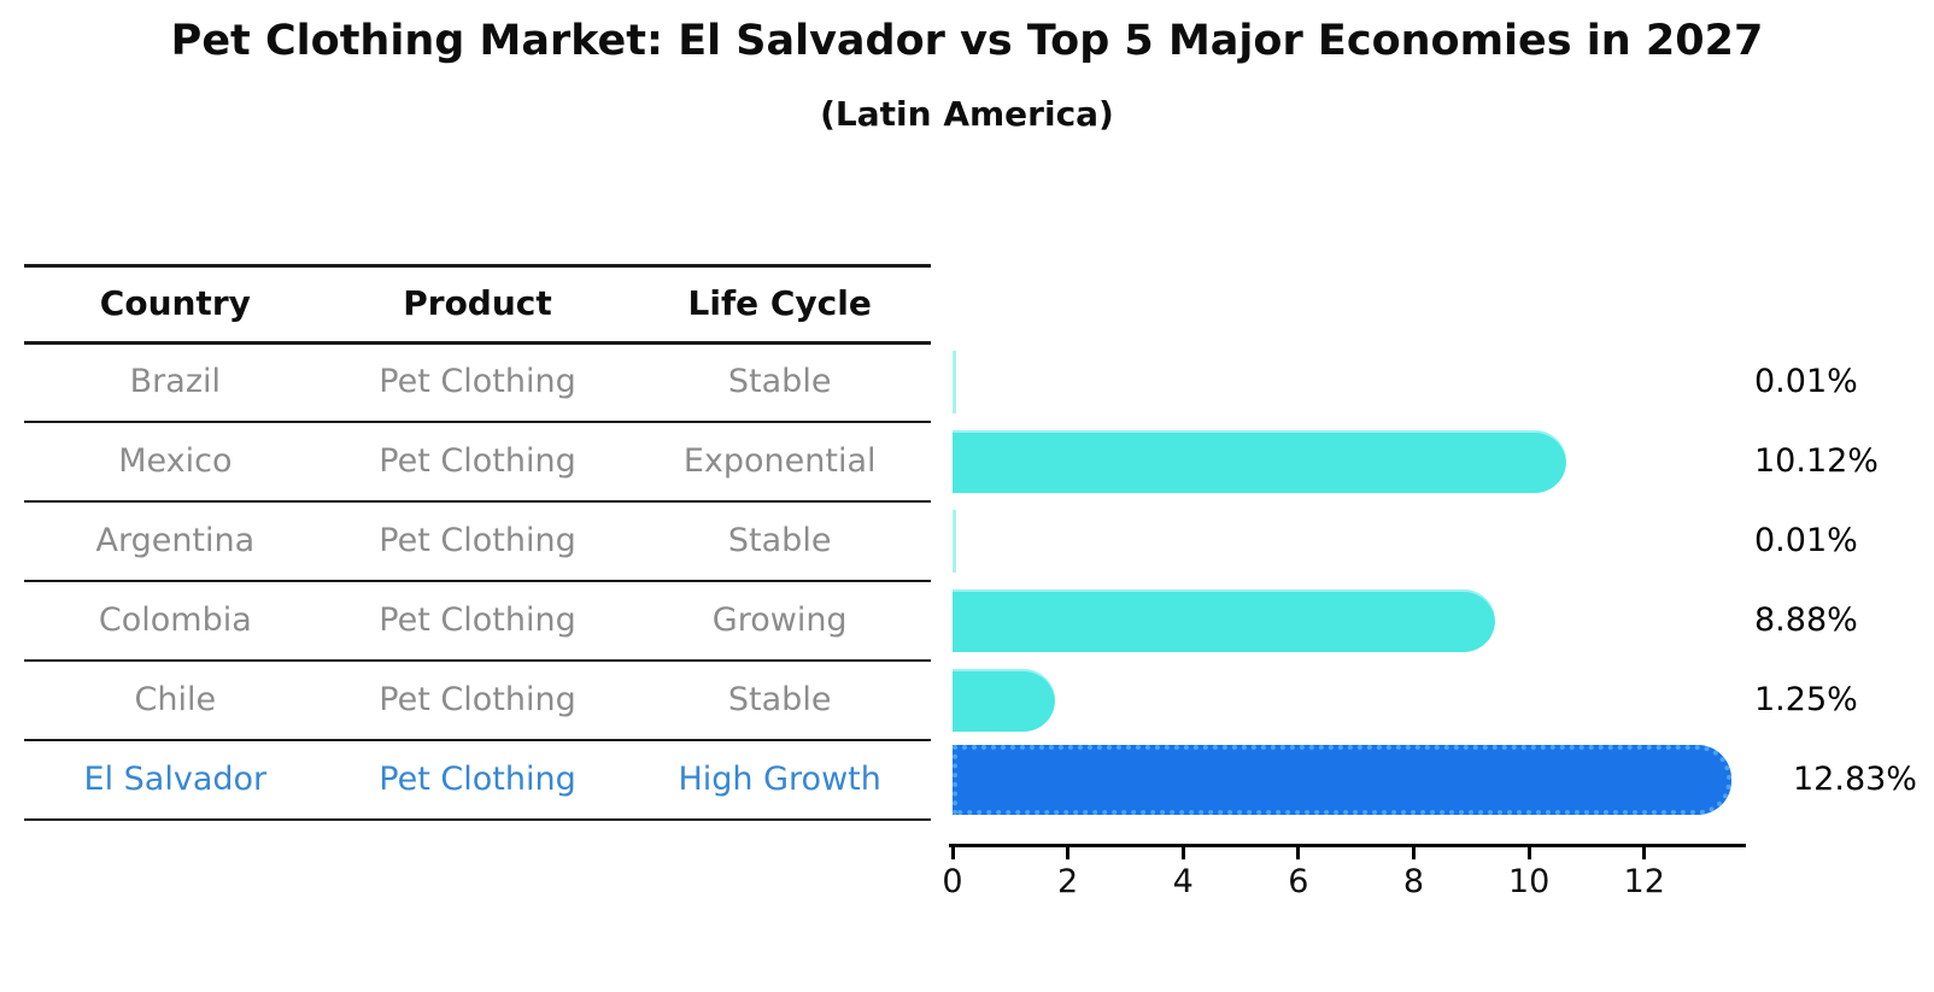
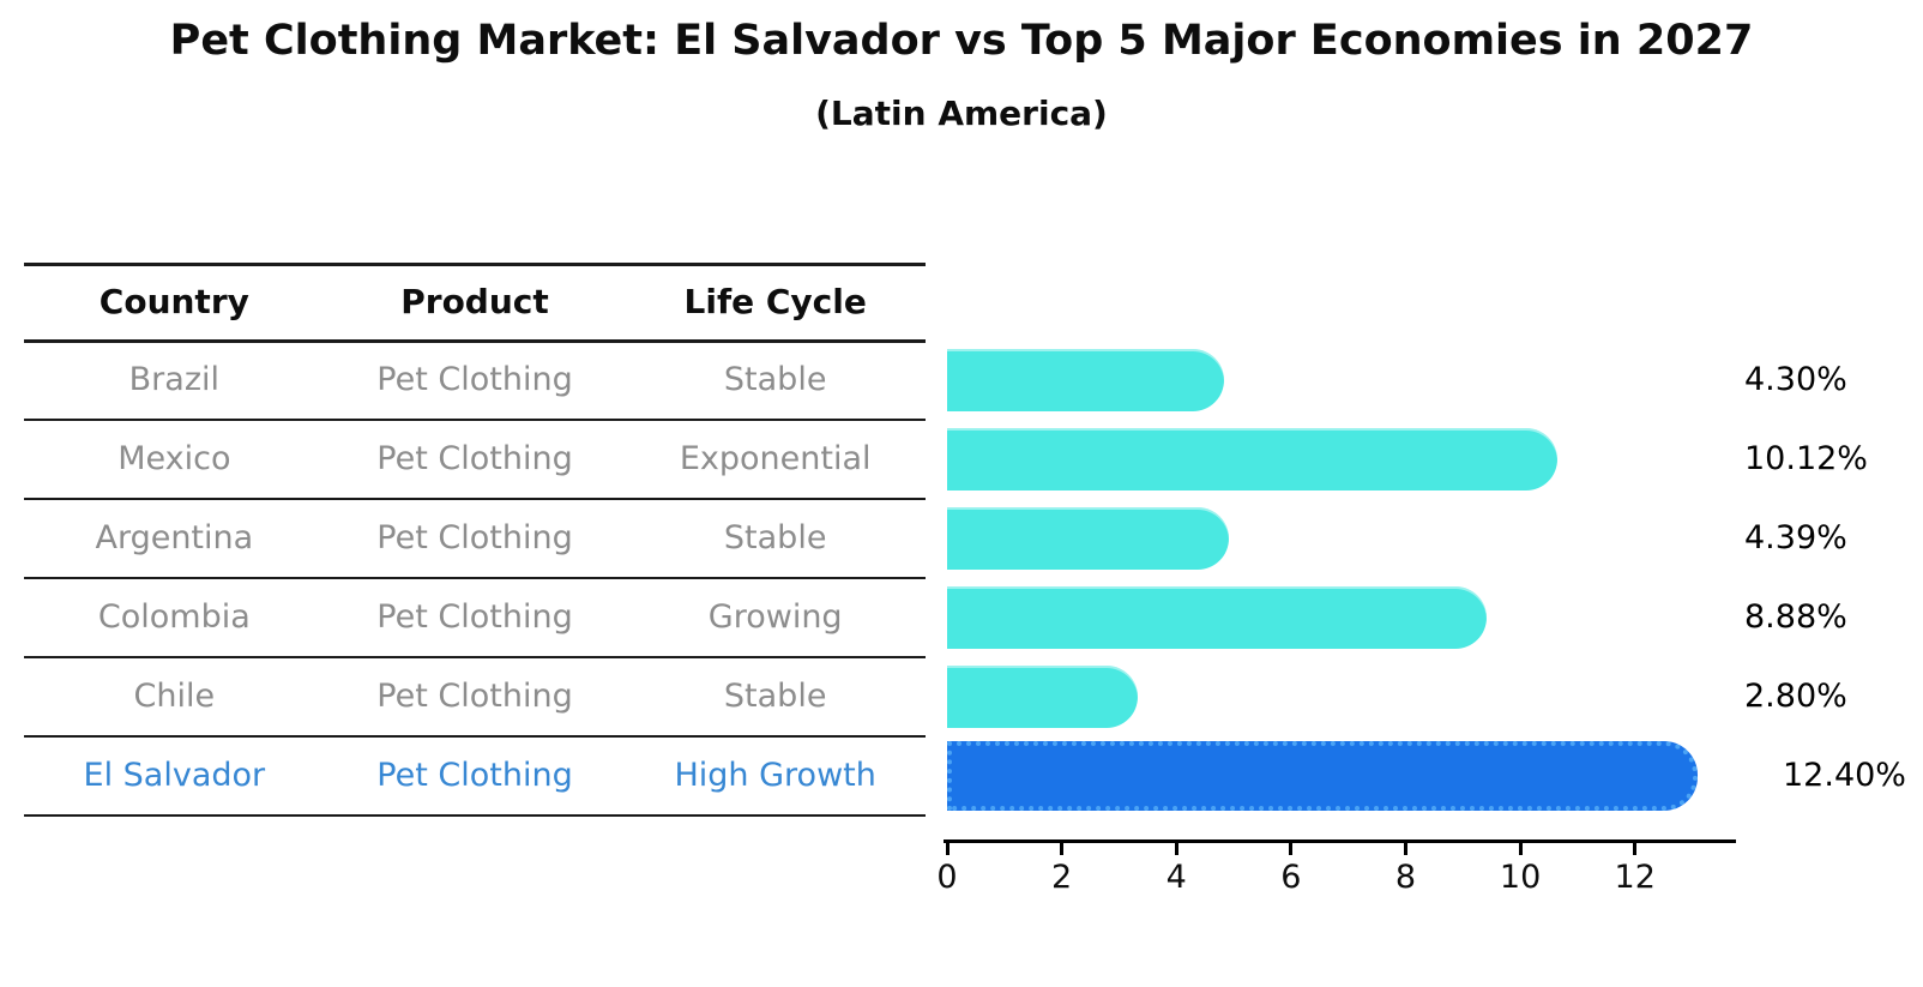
Brazil: 0.01% -> 4.30%
Argentina: 0.01% -> 4.39%
Chile: 1.25% -> 2.80%
El Salvador: 12.83% -> 12.40%
